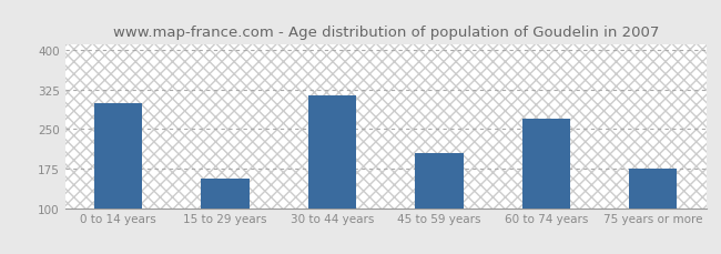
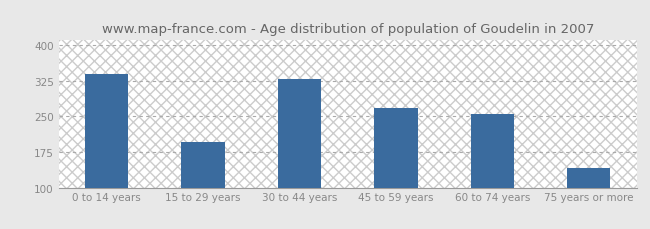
0 to 14 years: 300 -> 340
15 to 29 years: 155 -> 197
30 to 44 years: 315 -> 328
45 to 59 years: 205 -> 268
60 to 74 years: 270 -> 255
75 years or more: 175 -> 142
